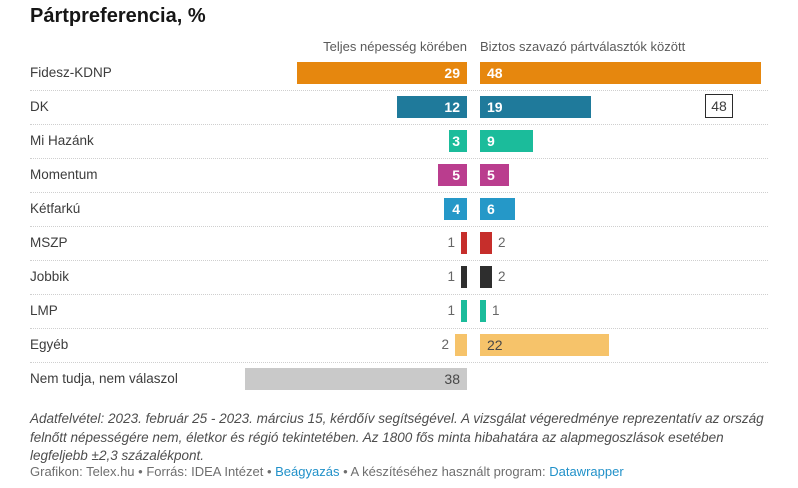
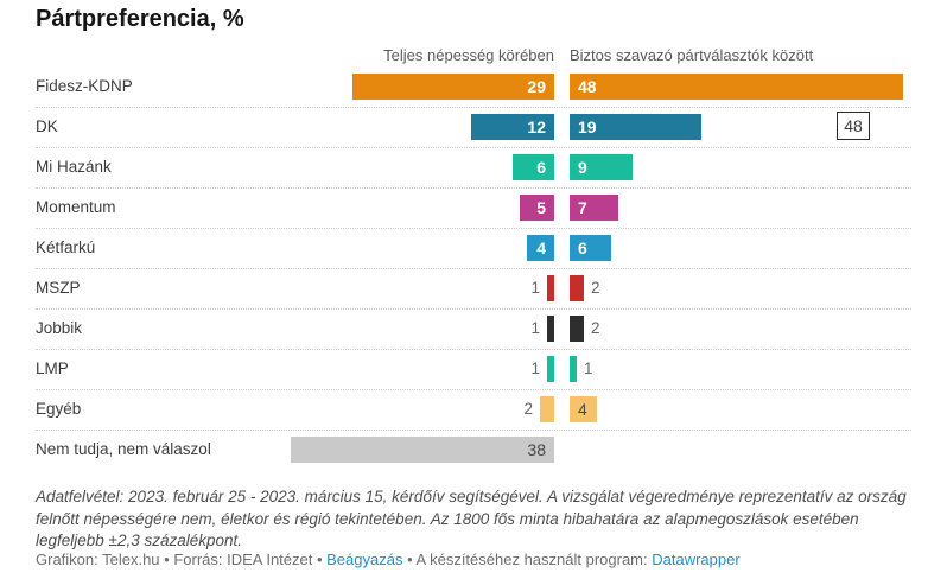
Teljes népesség körében/Mi Hazánk: 3 -> 6
Biztos szavazó pártválasztók között/Momentum: 5 -> 7
Biztos szavazó pártválasztók között/Egyéb: 22 -> 4
